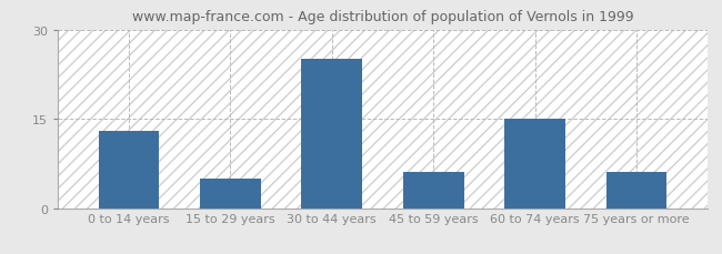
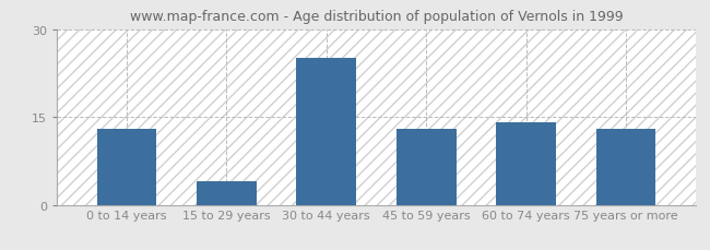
15 to 29 years: 5 -> 4
45 to 59 years: 6 -> 13
60 to 74 years: 15 -> 14
75 years or more: 6 -> 13
